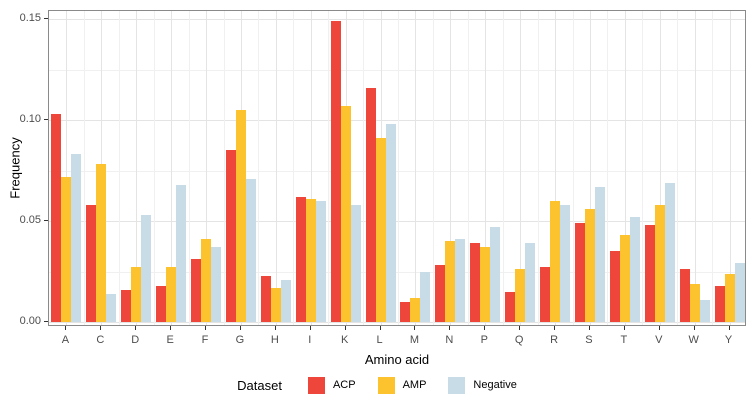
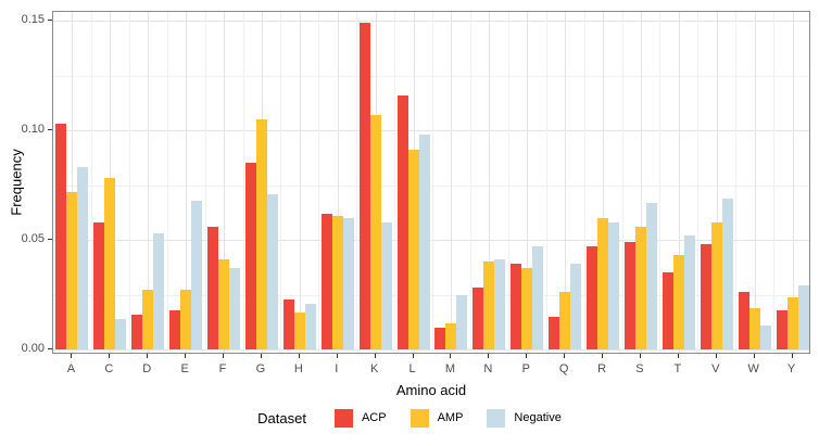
ACP/F: 0.031 -> 0.056
ACP/R: 0.027 -> 0.047
